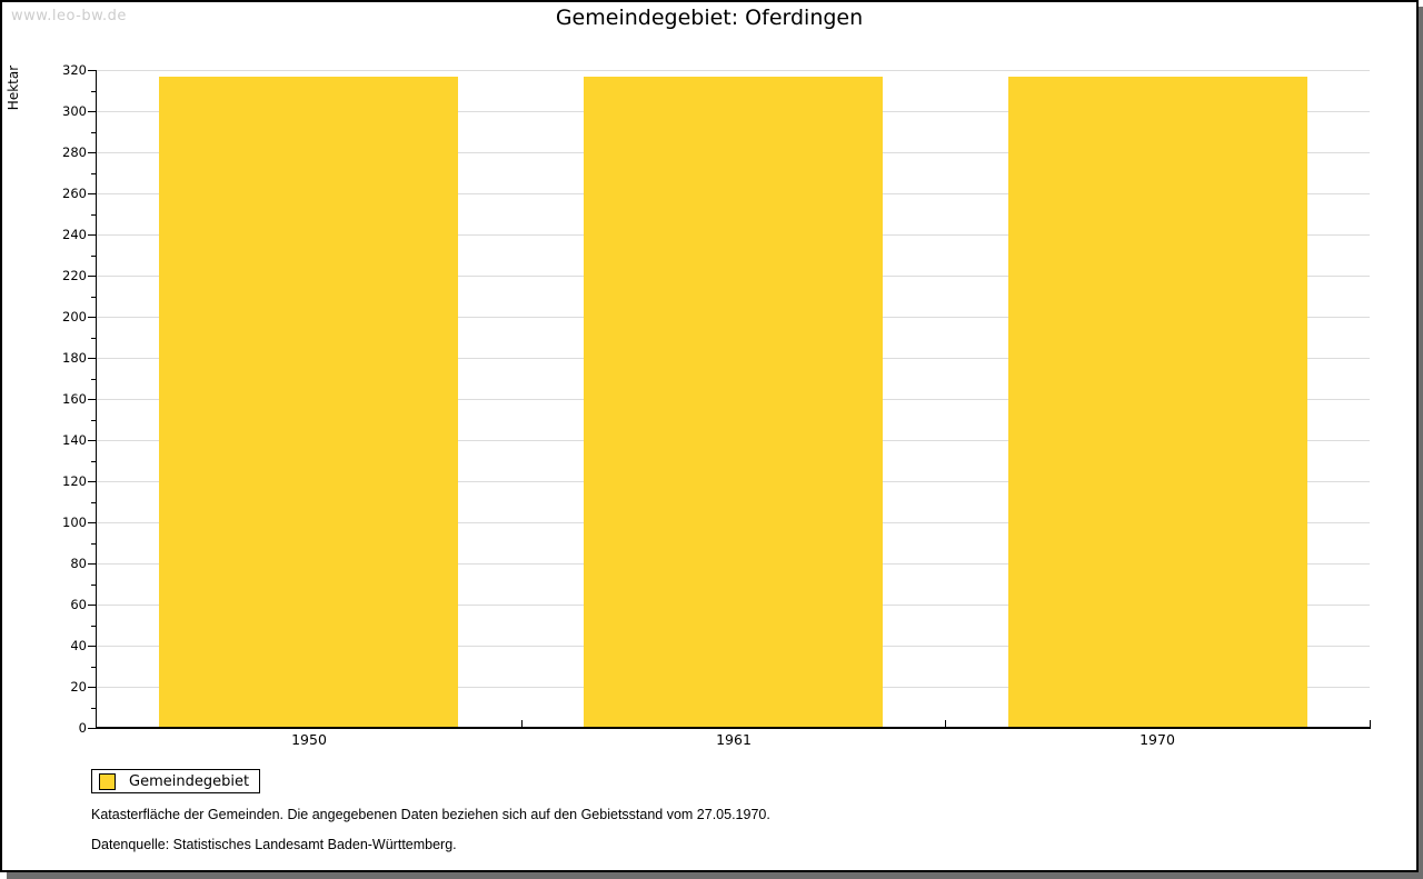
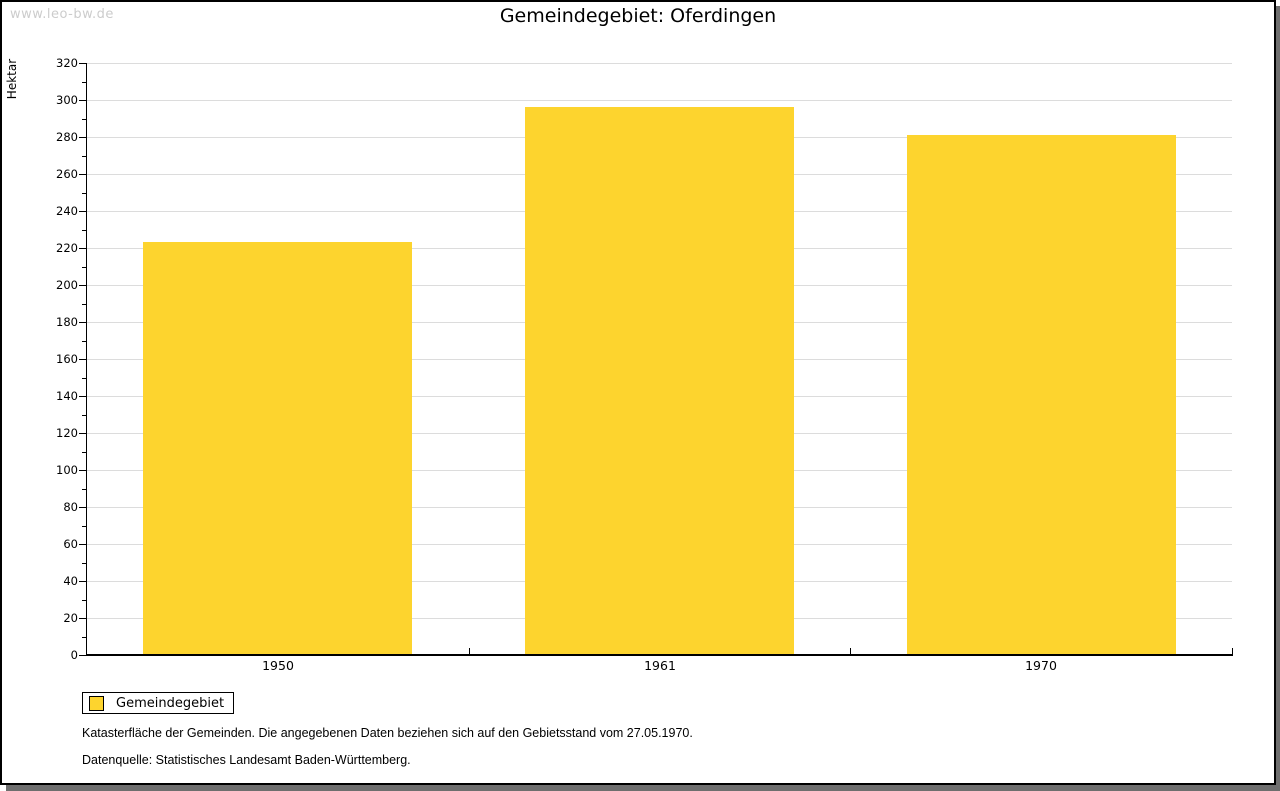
1950: 317 -> 223
1961: 317 -> 296
1970: 317 -> 281
